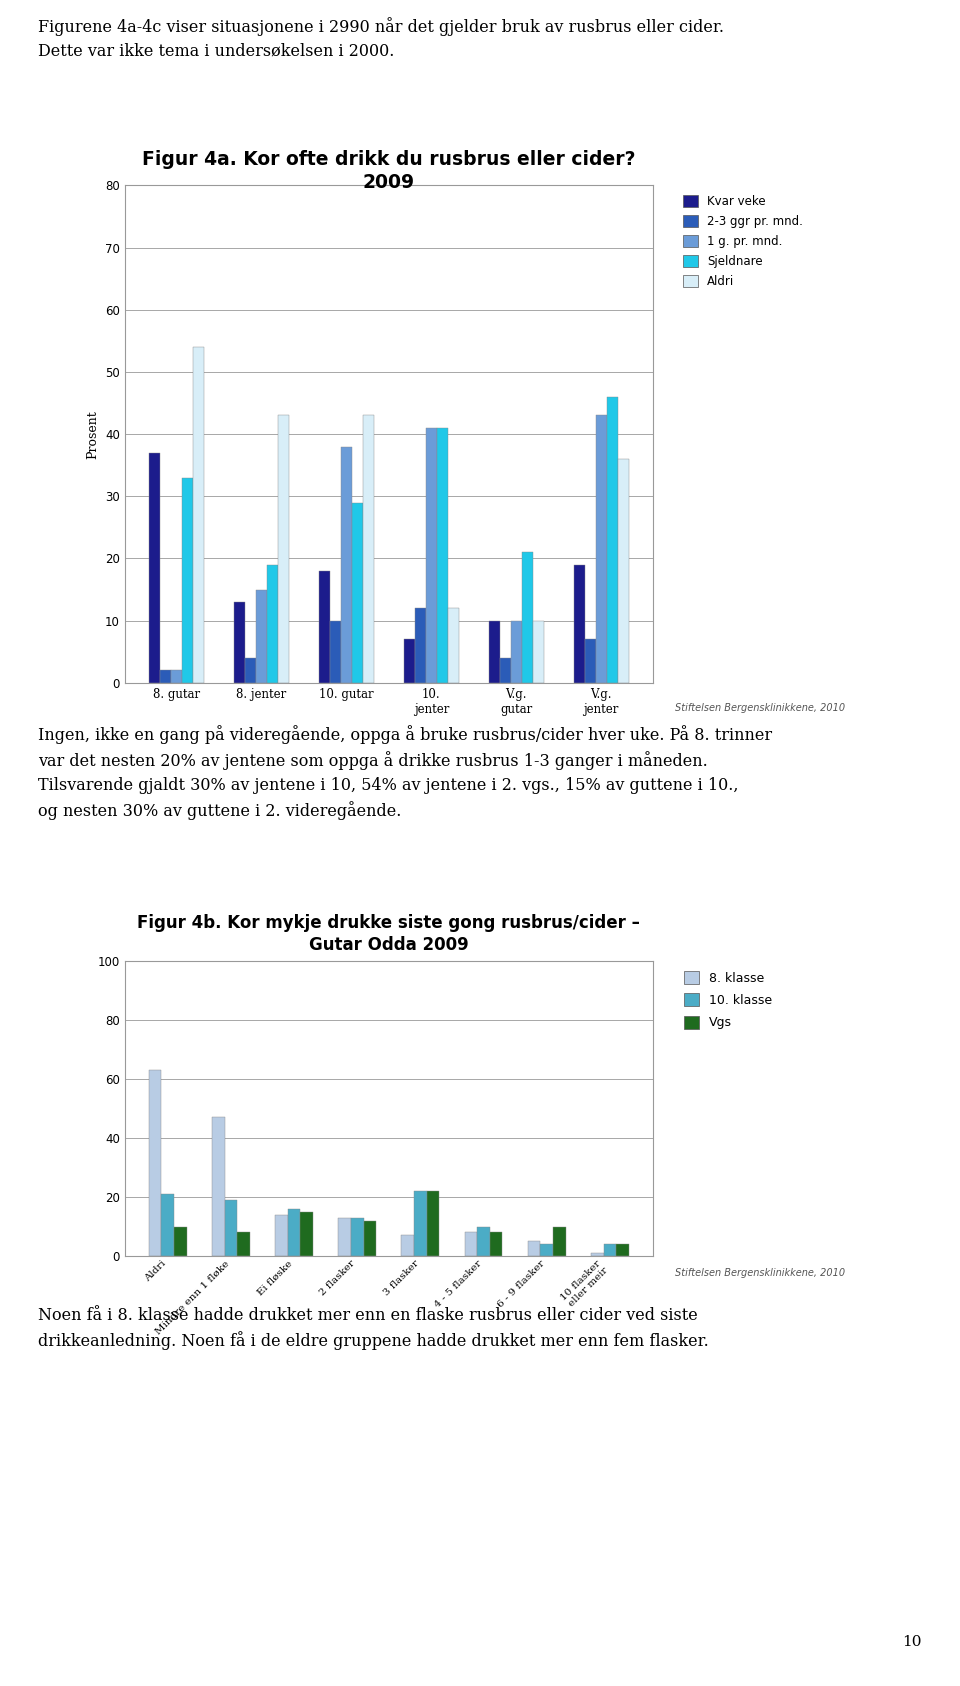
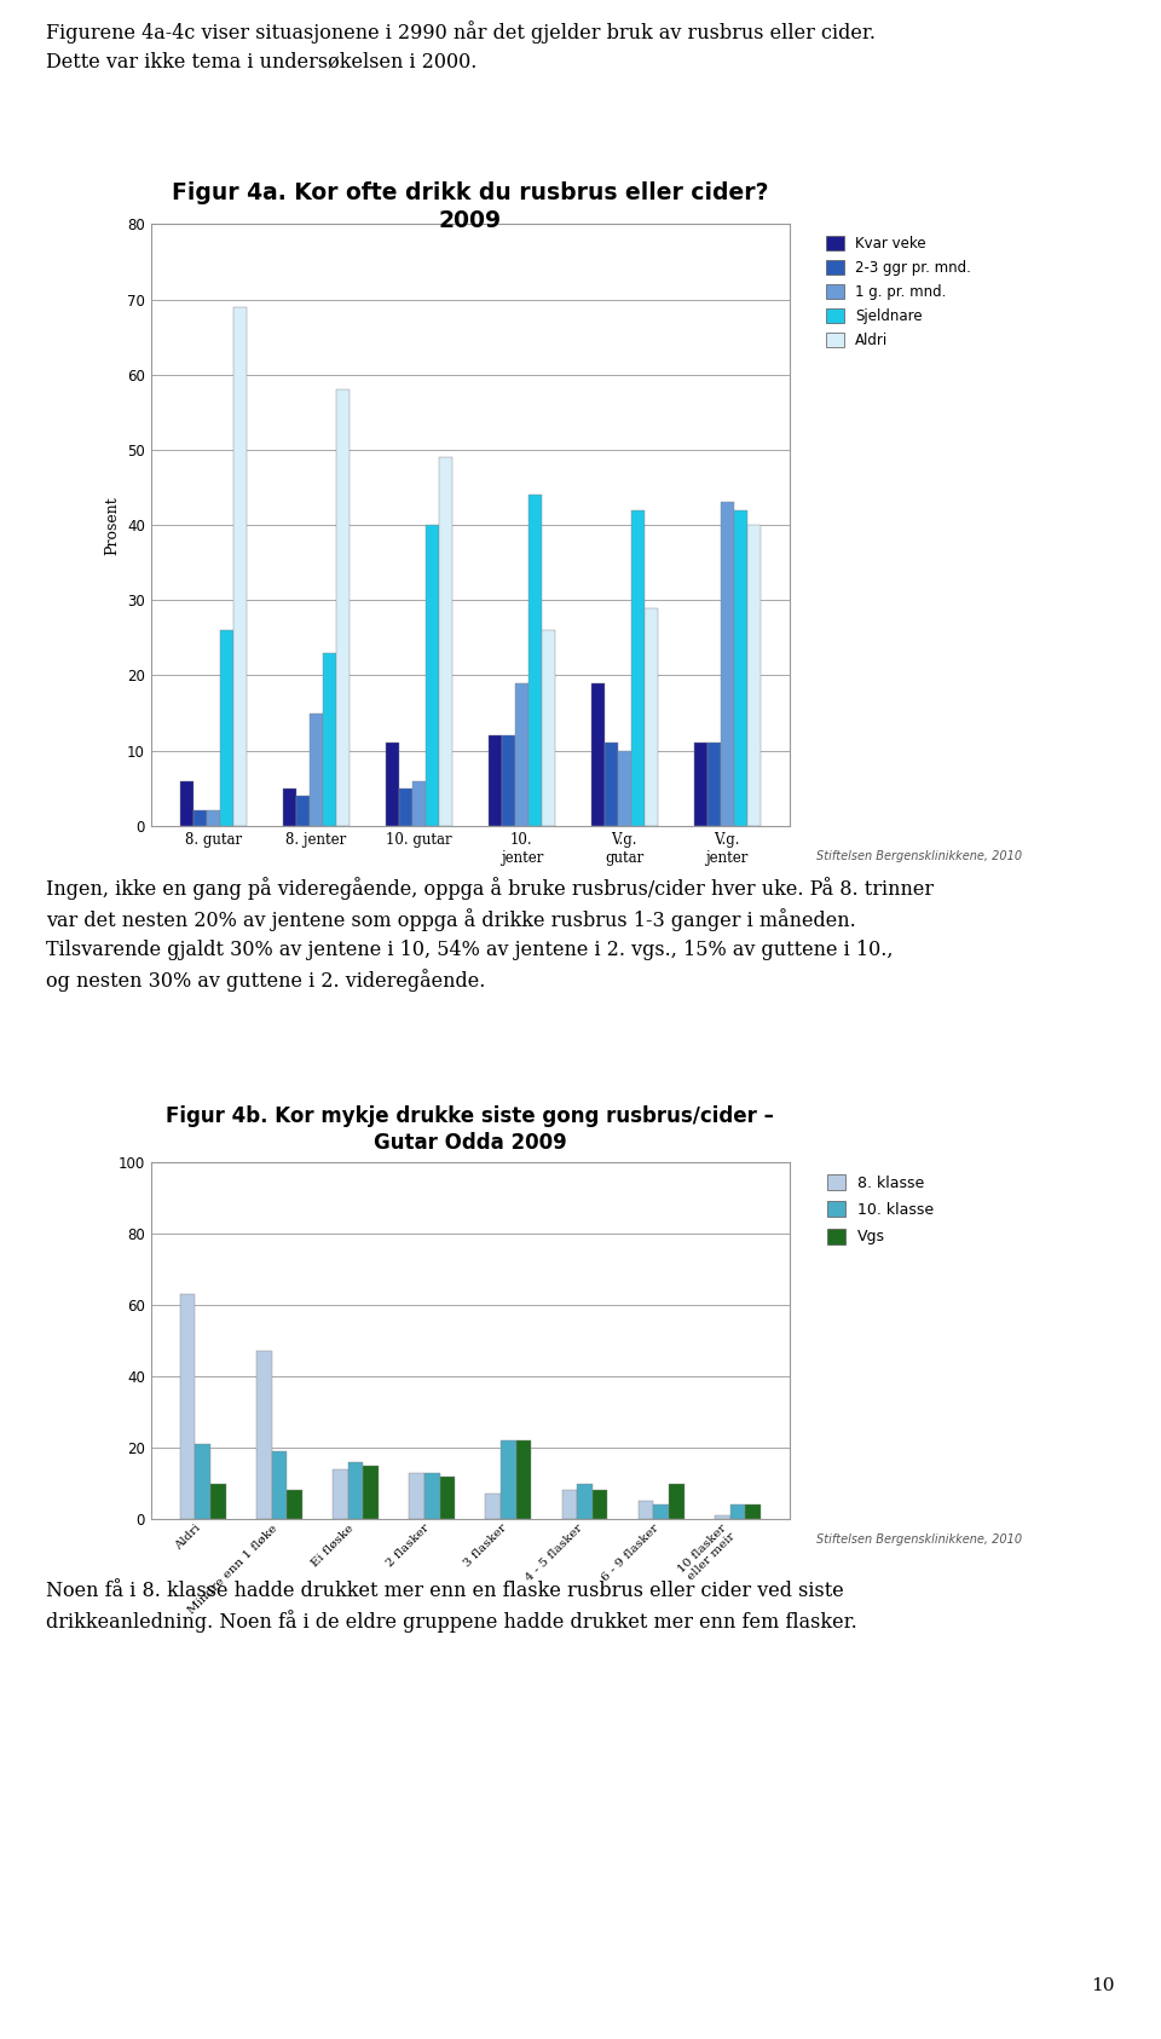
Kvar veke/8. gutar: 37 -> 6
Sjeldnare/8. gutar: 33 -> 26
Aldri/8. gutar: 54 -> 69
Kvar veke/8. jenter: 13 -> 5
Sjeldnare/8. jenter: 19 -> 23
Aldri/8. jenter: 43 -> 58
Kvar veke/10. gutar: 18 -> 11
2-3 ggr pr. mnd./10. gutar: 10 -> 5
1 g. pr. mnd./10. gutar: 38 -> 6
Sjeldnare/10. gutar: 29 -> 40
Aldri/10. gutar: 43 -> 49
Kvar veke/10. jenter: 7 -> 12
1 g. pr. mnd./10. jenter: 41 -> 19
Sjeldnare/10. jenter: 41 -> 44
Aldri/10. jenter: 12 -> 26
Kvar veke/V.g. gutar: 10 -> 19
2-3 ggr pr. mnd./V.g. gutar: 4 -> 11
Sjeldnare/V.g. gutar: 21 -> 42
Aldri/V.g. gutar: 10 -> 29
Kvar veke/V.g. jenter: 19 -> 11
2-3 ggr pr. mnd./V.g. jenter: 7 -> 11
Sjeldnare/V.g. jenter: 46 -> 42
Aldri/V.g. jenter: 36 -> 40
